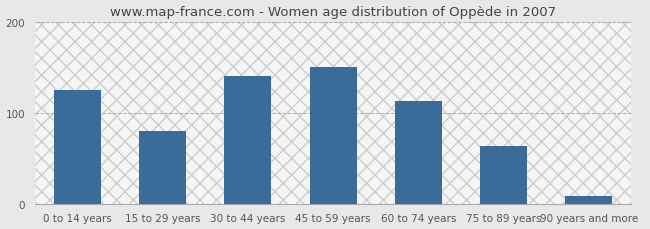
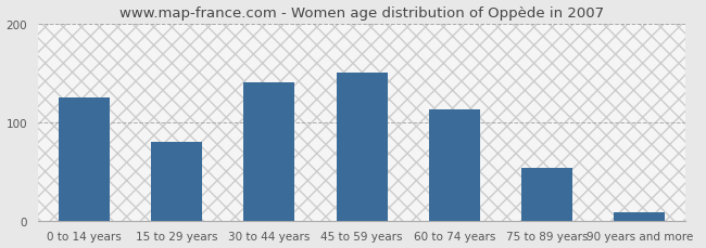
75 to 89 years: 63 -> 54
